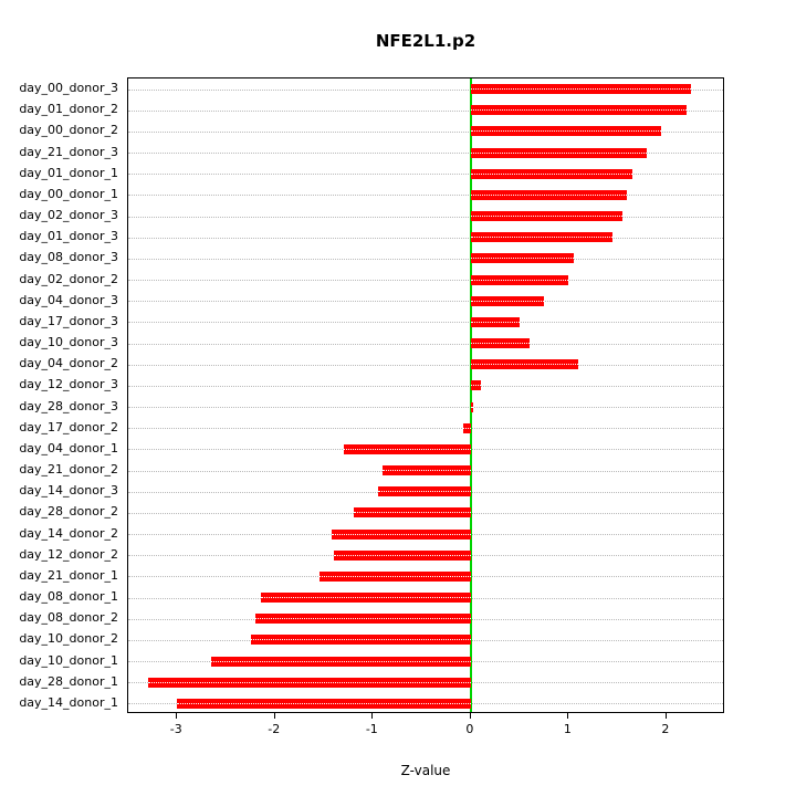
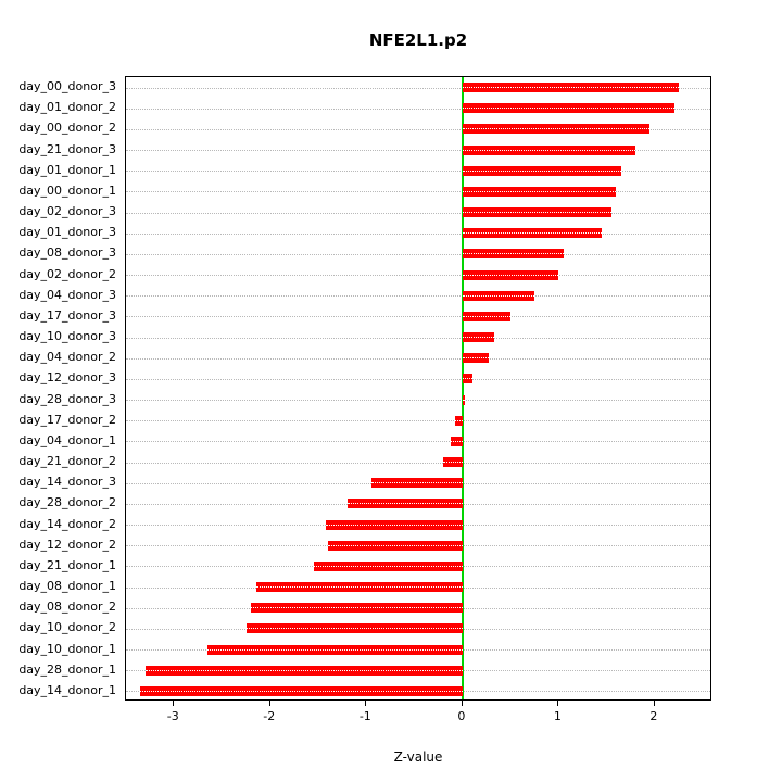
day_10_donor_3: 0.6 -> 0.3
day_04_donor_2: 1.1 -> 0.3
day_04_donor_1: -1.3 -> -0.1
day_21_donor_2: -0.9 -> -0.2
day_14_donor_1: -3.0 -> -3.4
